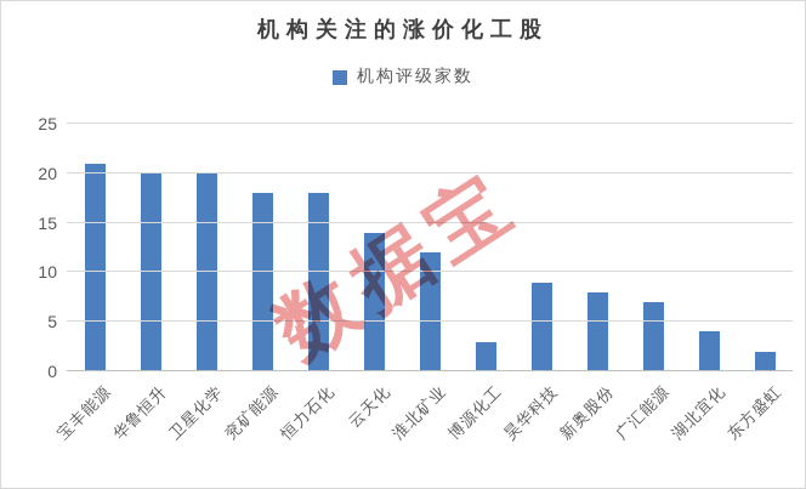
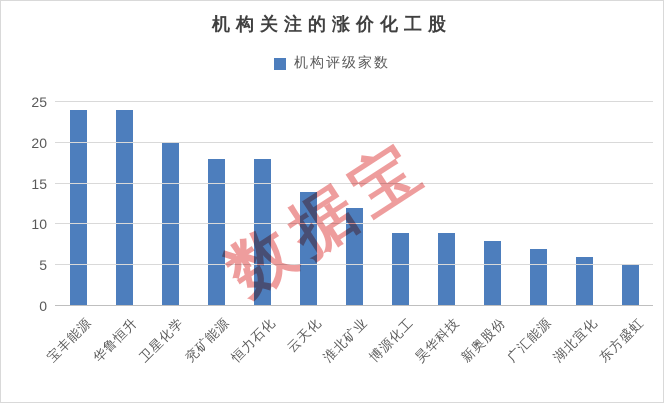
宝丰能源: 21 -> 24
华鲁恒升: 20 -> 24
博源化工: 3 -> 9
湖北宜化: 4 -> 6
东方盛虹: 2 -> 5
